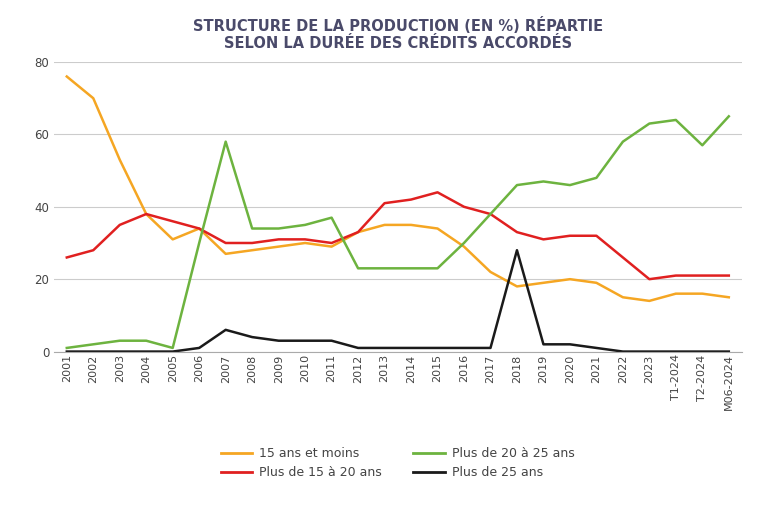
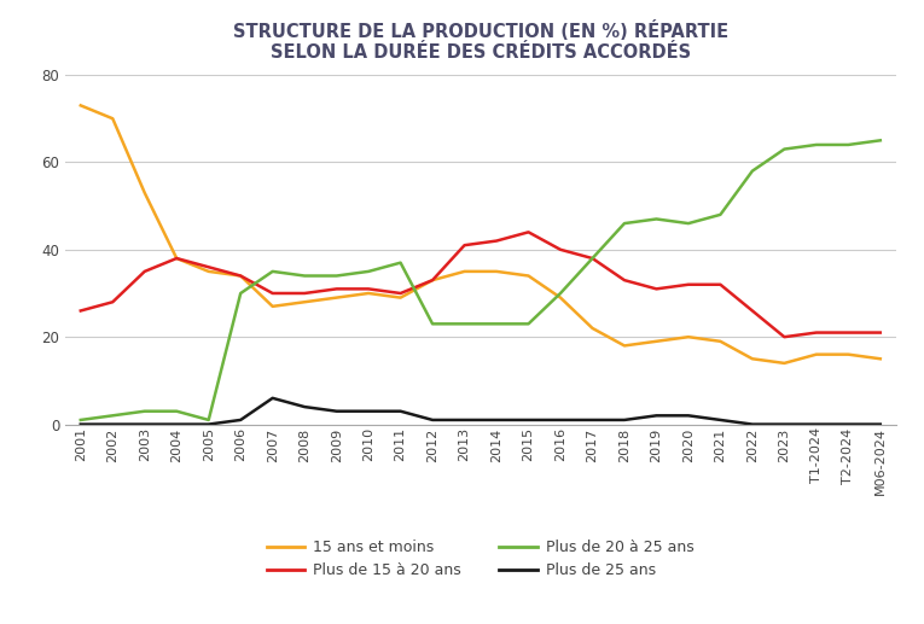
15 ans et moins/2001: 76 -> 73
15 ans et moins/2005: 31 -> 35
Plus de 20 à 25 ans/2007: 58 -> 35
Plus de 25 ans/2018: 28 -> 1
Plus de 20 à 25 ans/T2-2024: 57 -> 64
